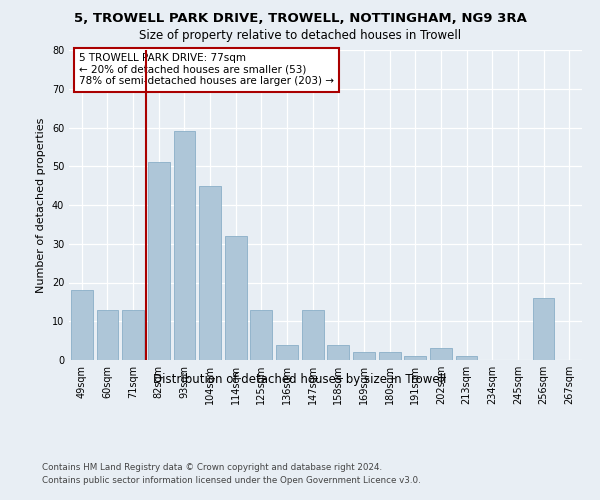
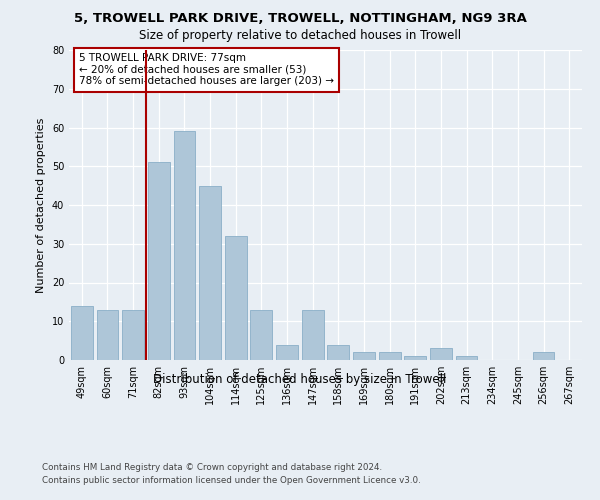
49sqm: 18 -> 14
256sqm: 16 -> 2
